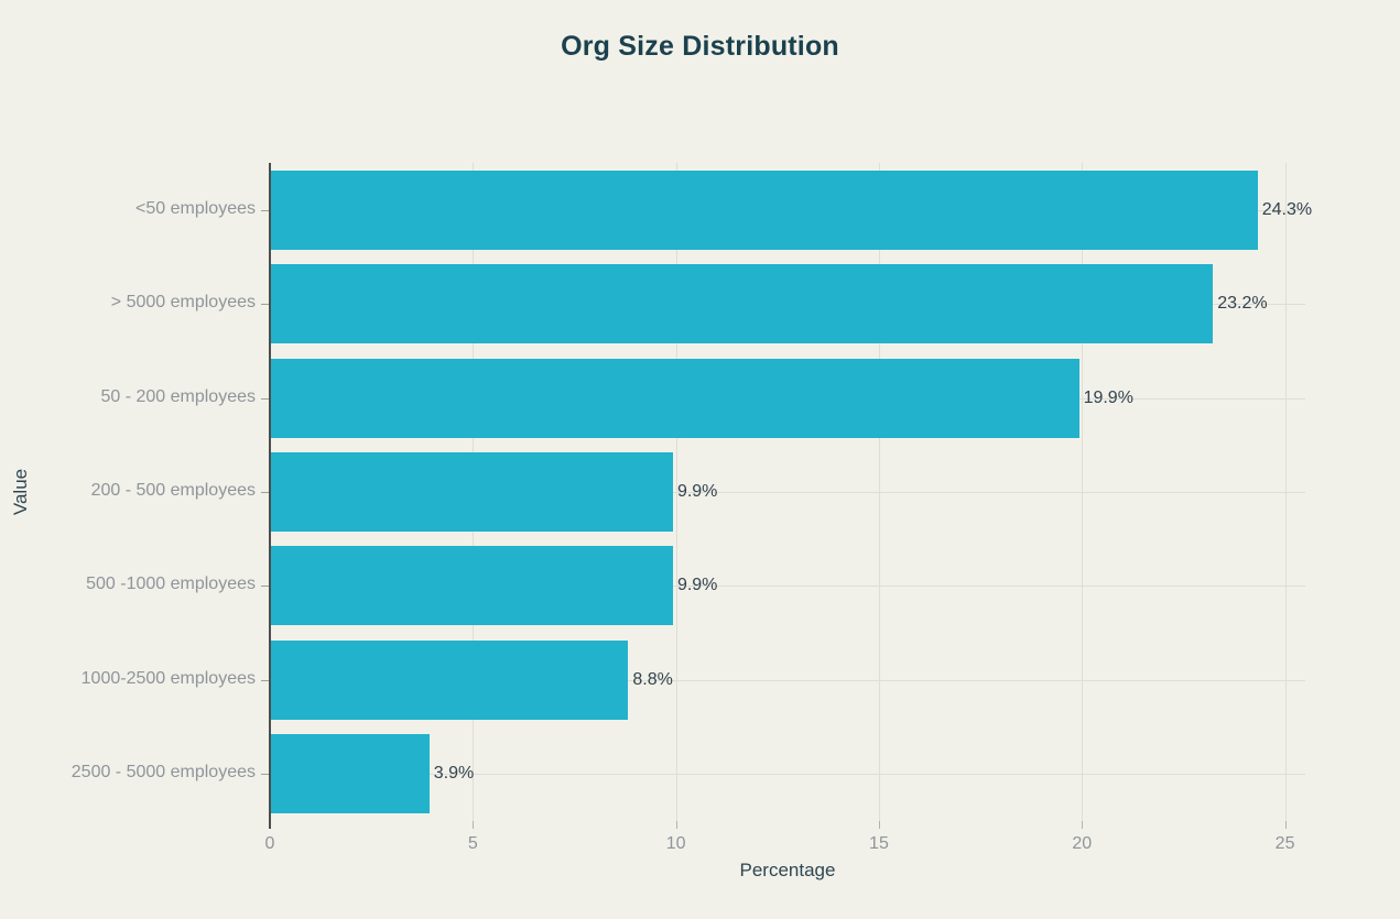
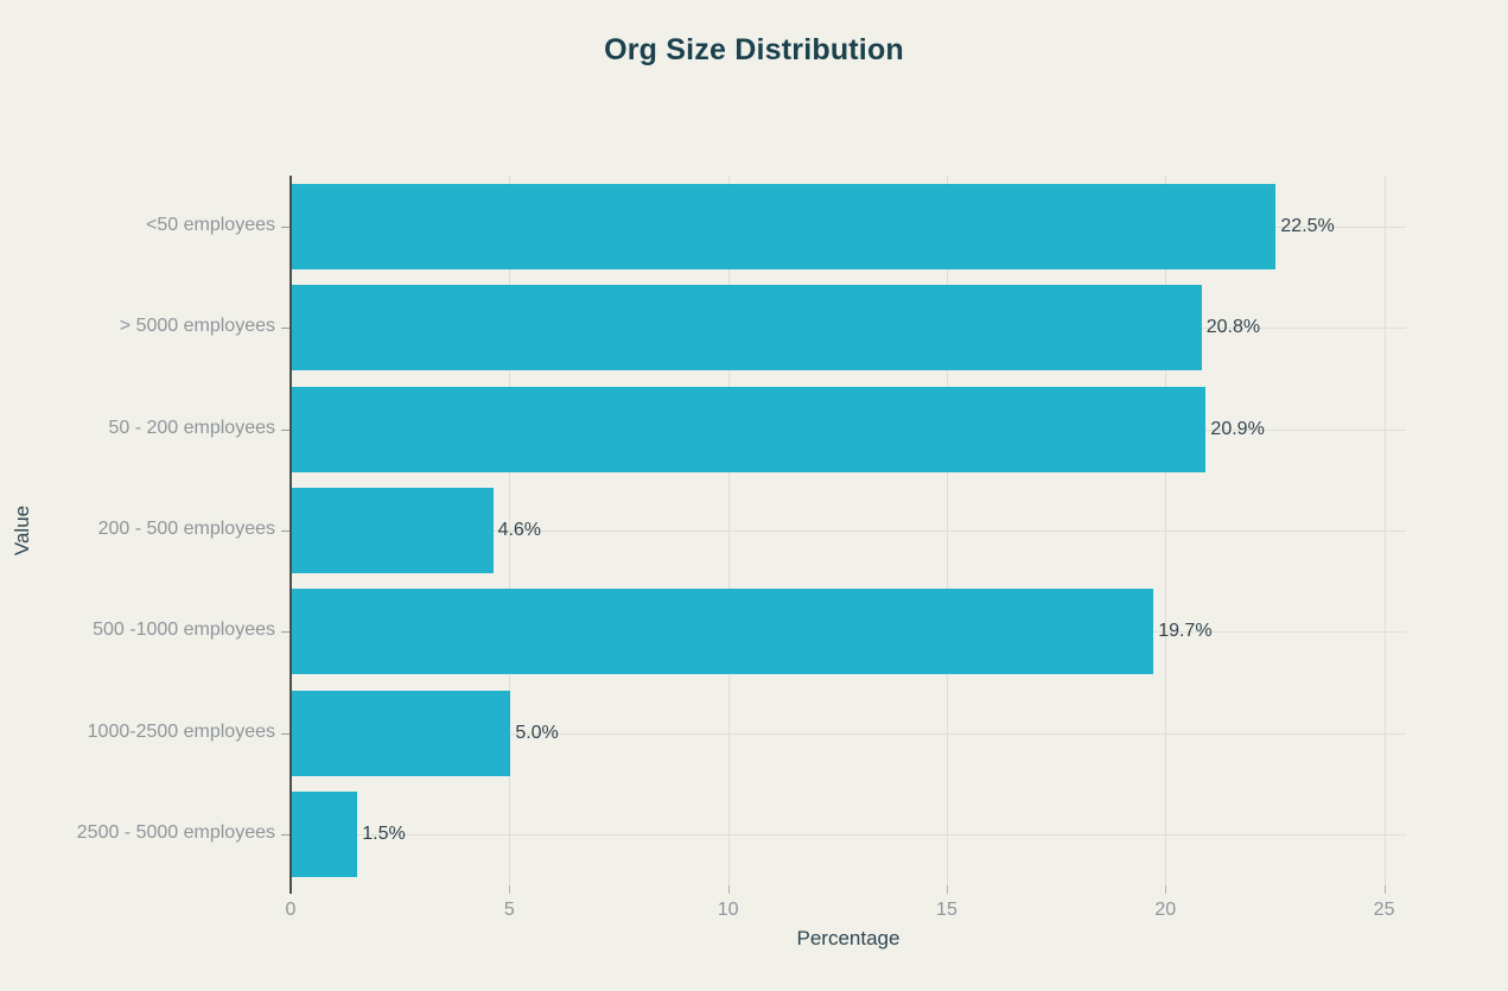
<50 employees: 24.3% -> 22.5%
> 5000 employees: 23.2% -> 20.8%
50 - 200 employees: 19.9% -> 20.9%
200 - 500 employees: 9.9% -> 4.6%
500 -1000 employees: 9.9% -> 19.7%
1000-2500 employees: 8.8% -> 5.0%
2500 - 5000 employees: 3.9% -> 1.5%
